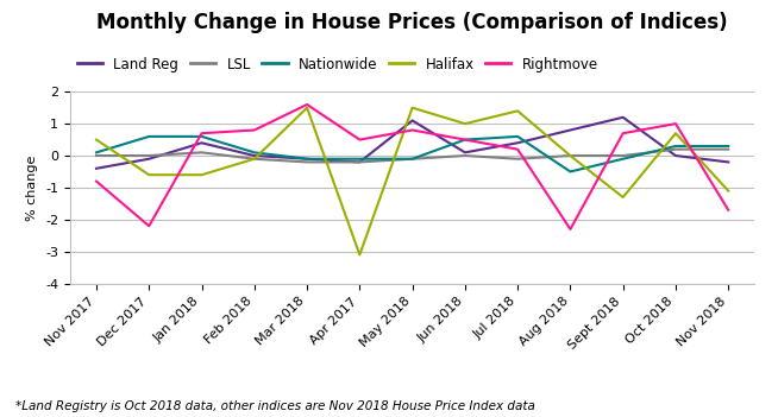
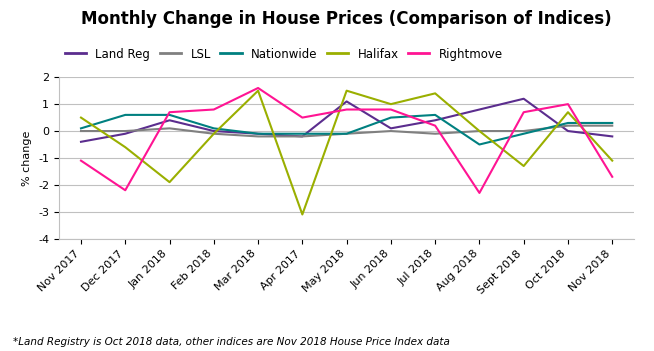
Rightmove/Nov 2017: -0.8 -> -1.1
Halifax/Jan 2018: -0.6 -> -1.9
Rightmove/Jun 2018: 0.5 -> 0.8
